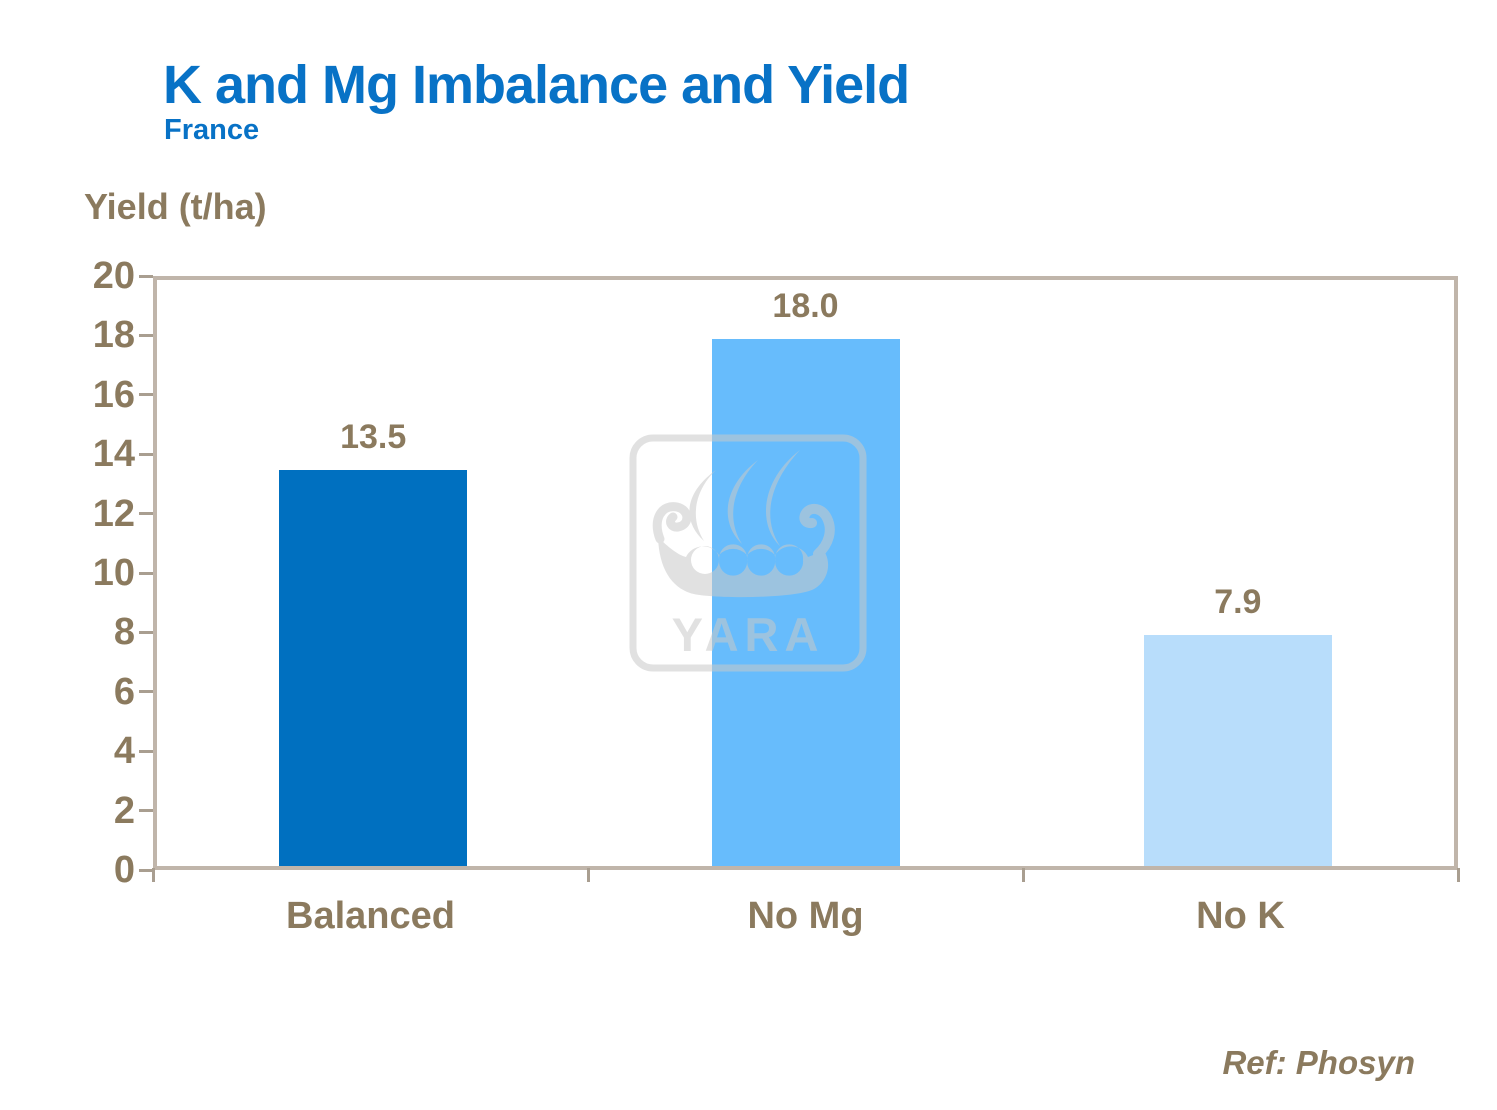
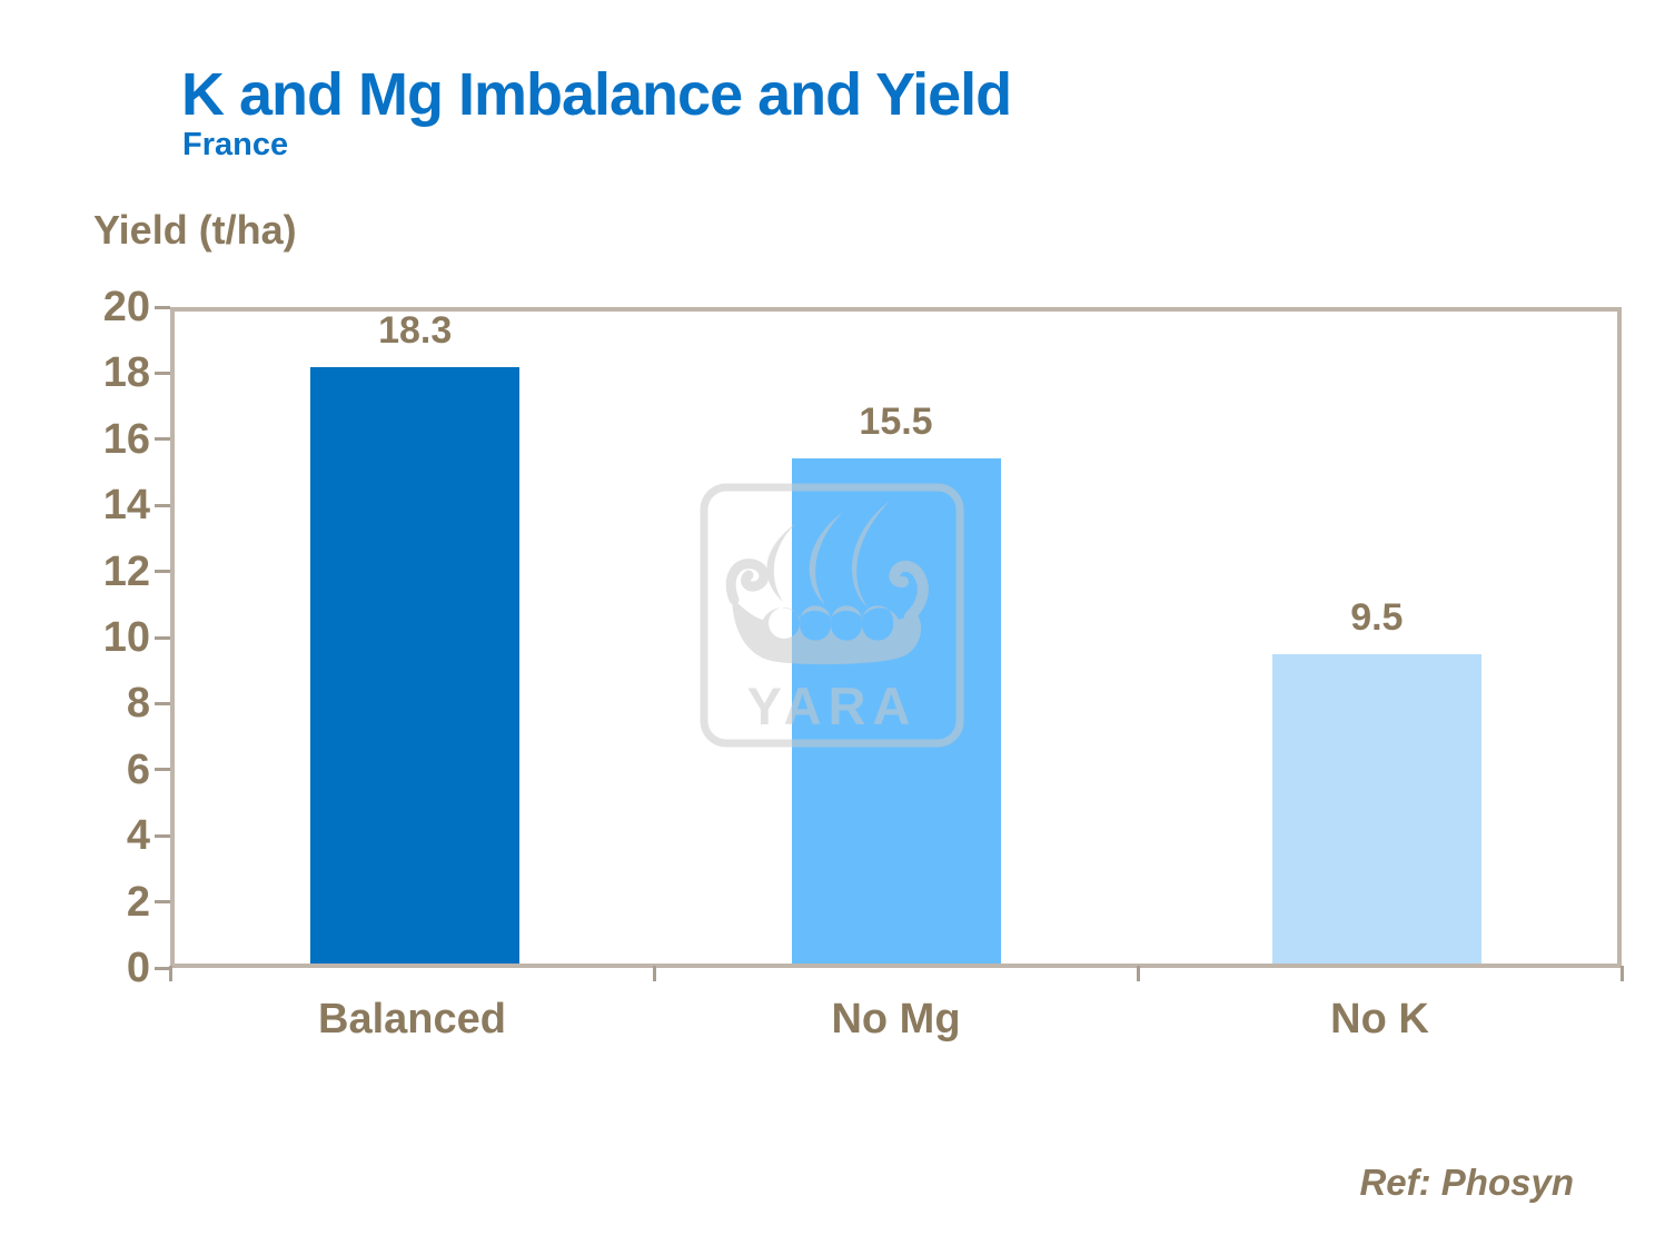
Balanced: 13.5 -> 18.3
No Mg: 18.0 -> 15.5
No K: 7.9 -> 9.5
